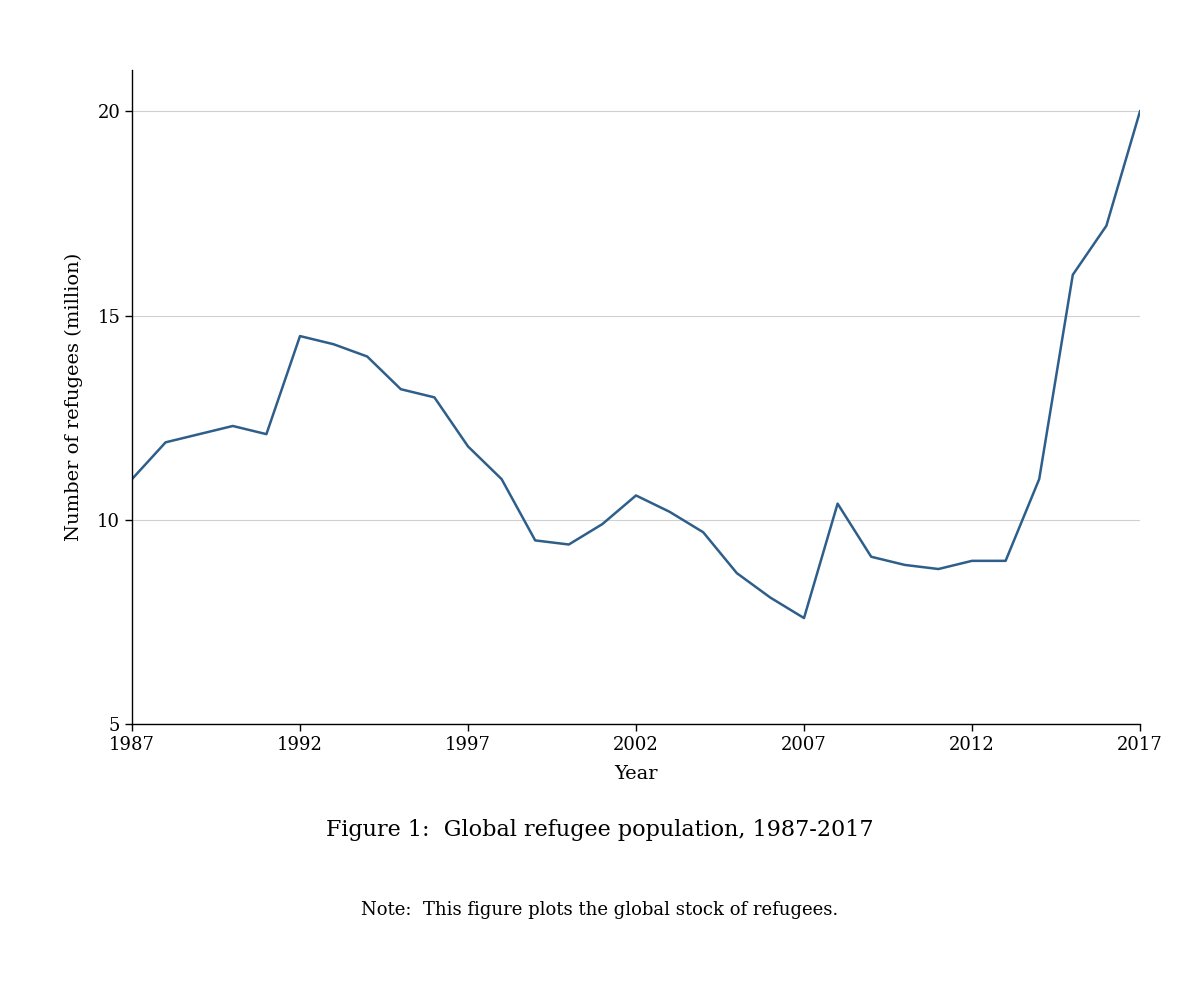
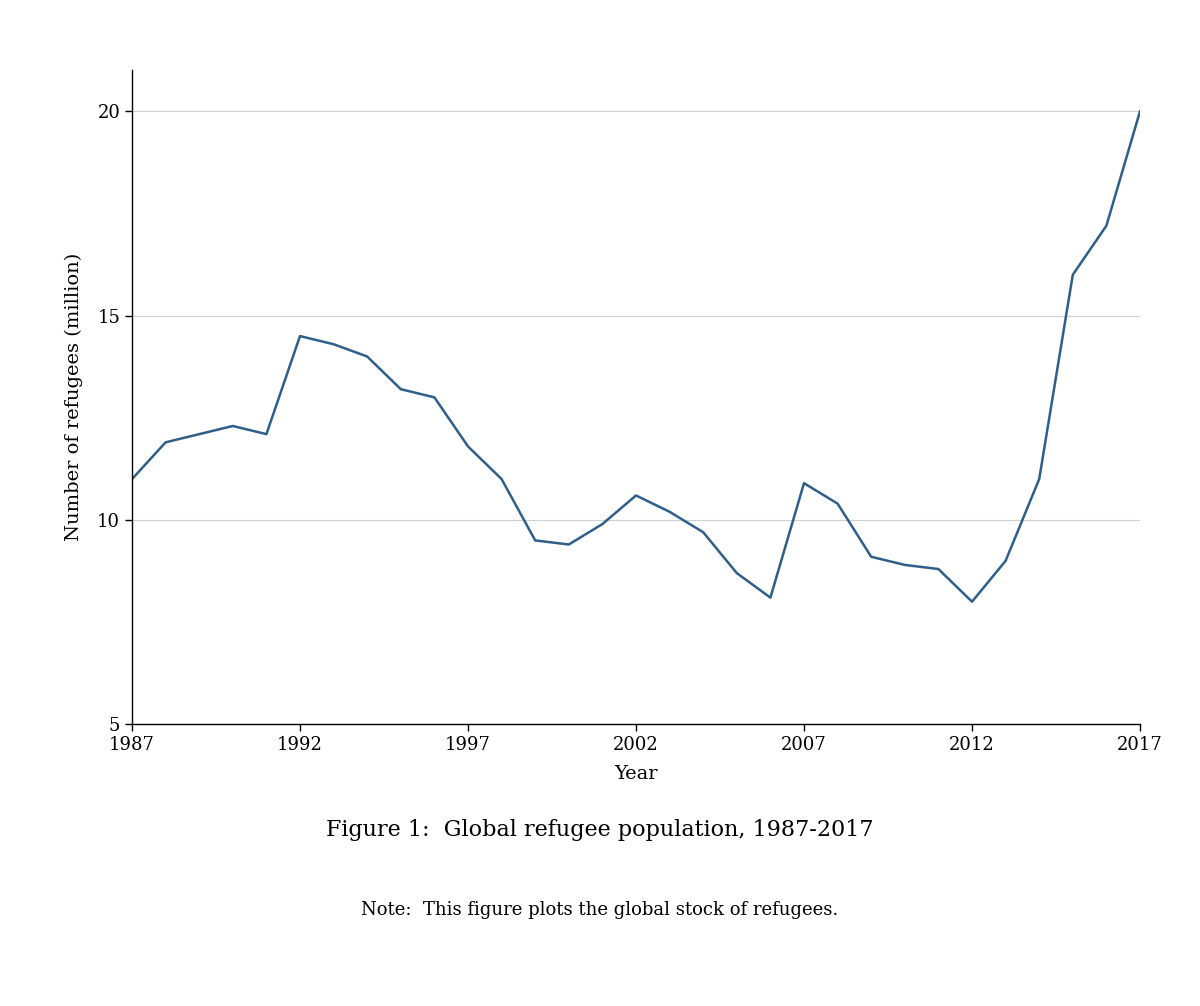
2007: 7.6 -> 10.9
2012: 9.0 -> 8.0
